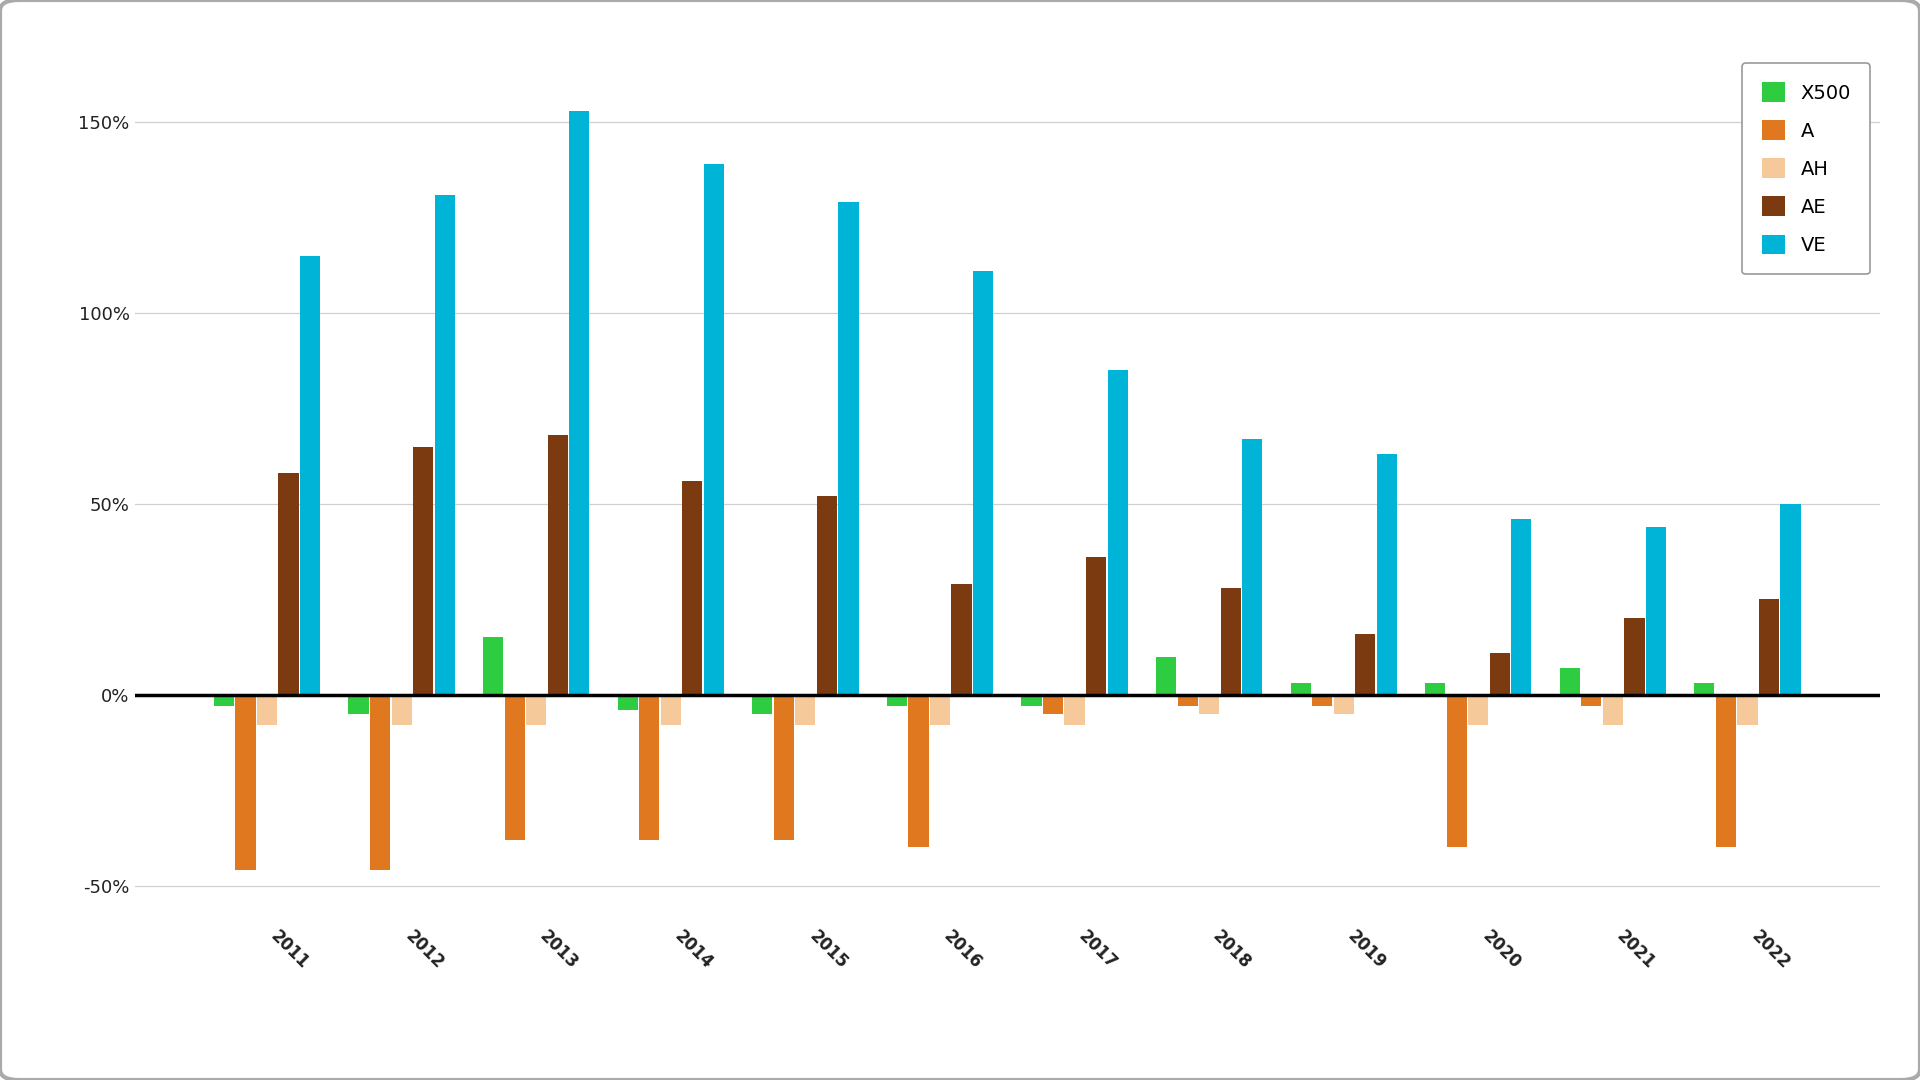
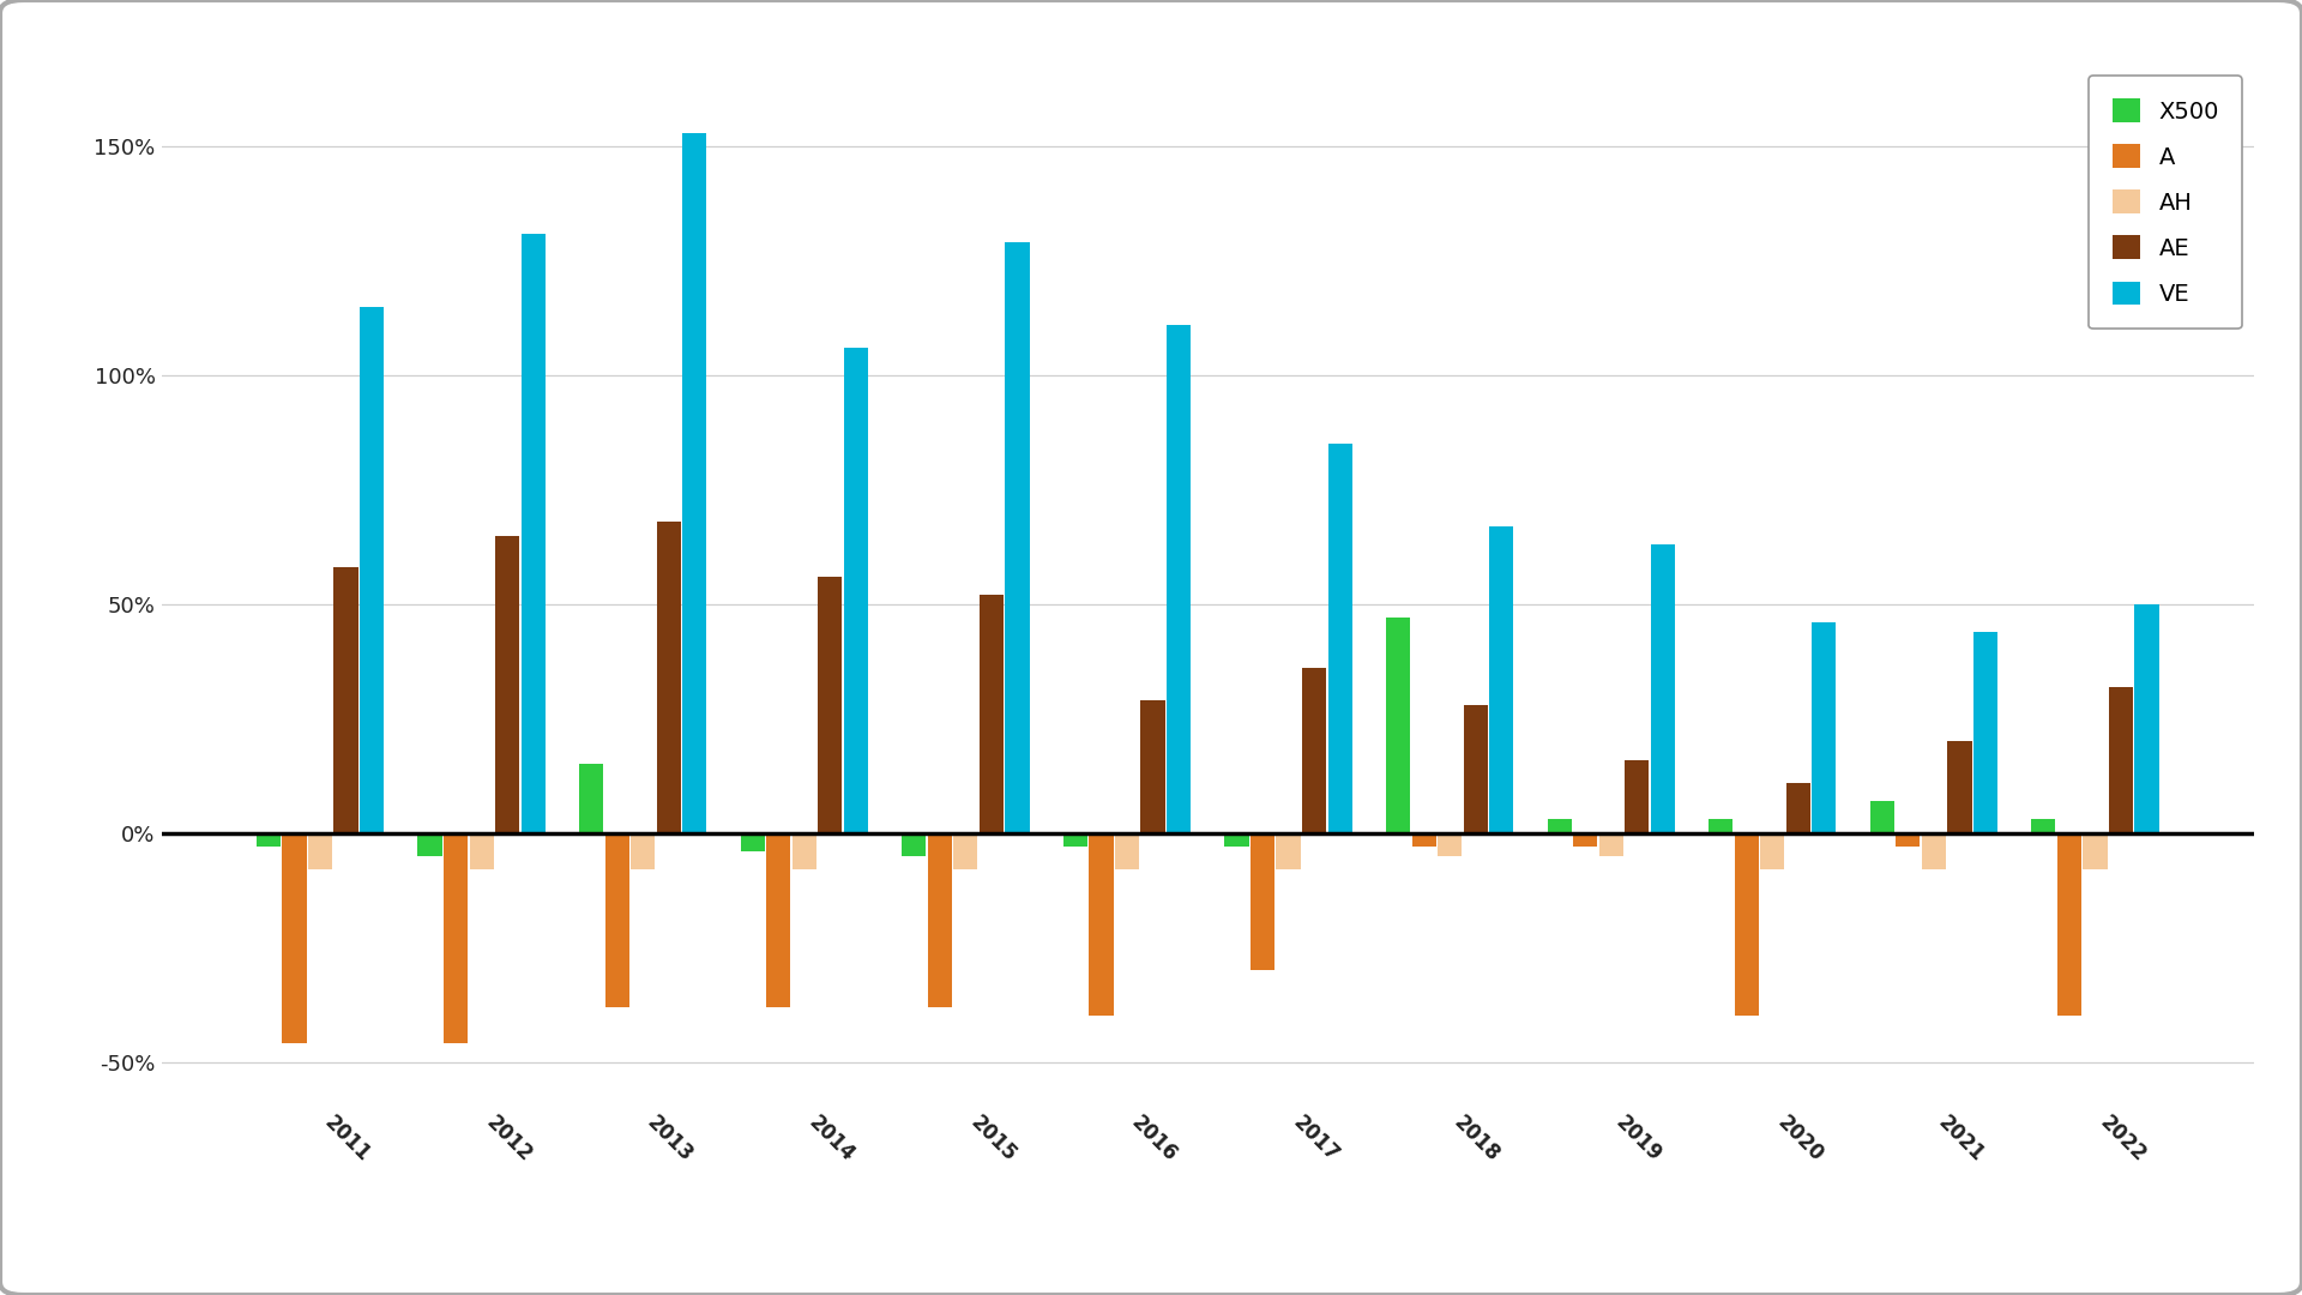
VE/2014: 139% -> 106%
A/2017: -5% -> -30%
X500/2018: 10% -> 47%
AE/2022: 25% -> 32%
